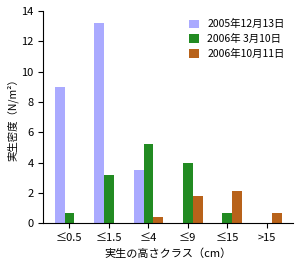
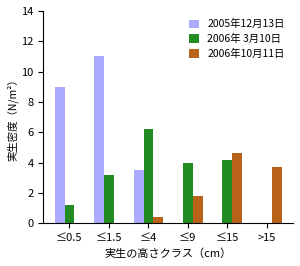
2006年 3月10日/≤0.5: 0.7 -> 1.2
2005年12月13日/≤1.5: 13.2 -> 11.0
2006年 3月10日/≤4: 5.2 -> 6.2
2006年 3月10日/≤15: 0.7 -> 4.2
2006年10月11日/≤15: 2.1 -> 4.6
2006年10月11日/>15: 0.7 -> 3.7
